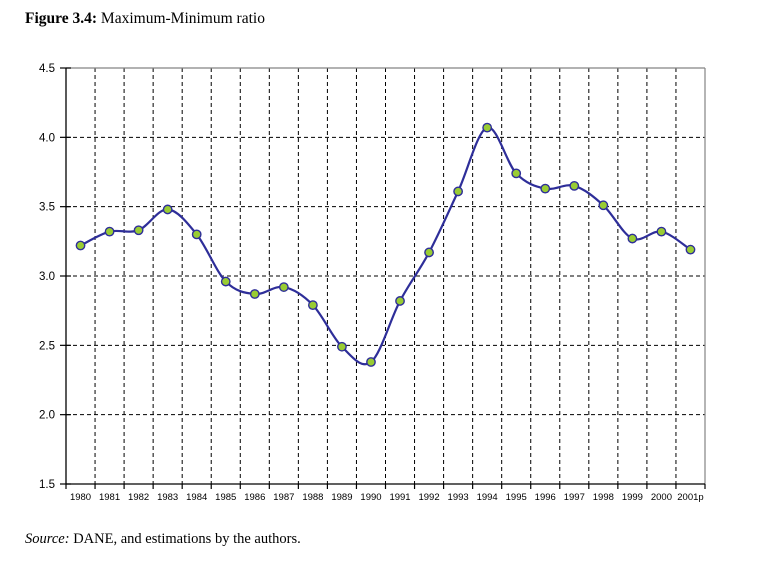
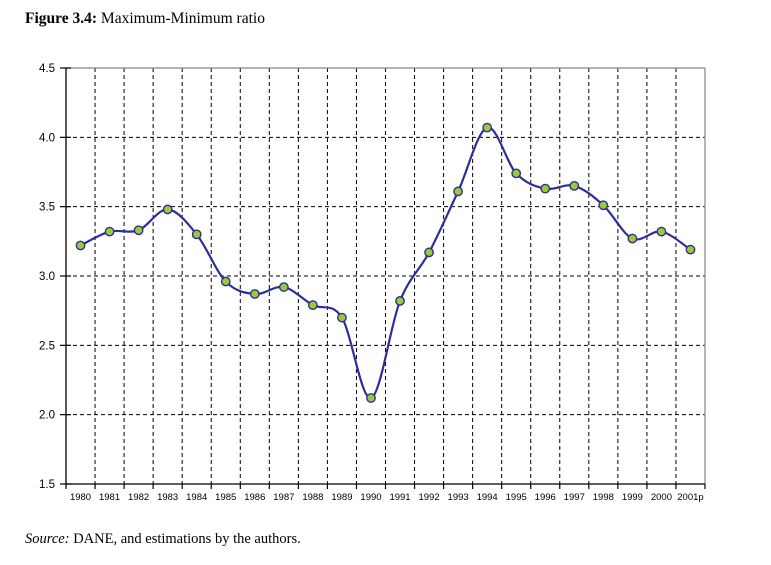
1989: 2.49 -> 2.70
1990: 2.38 -> 2.12
